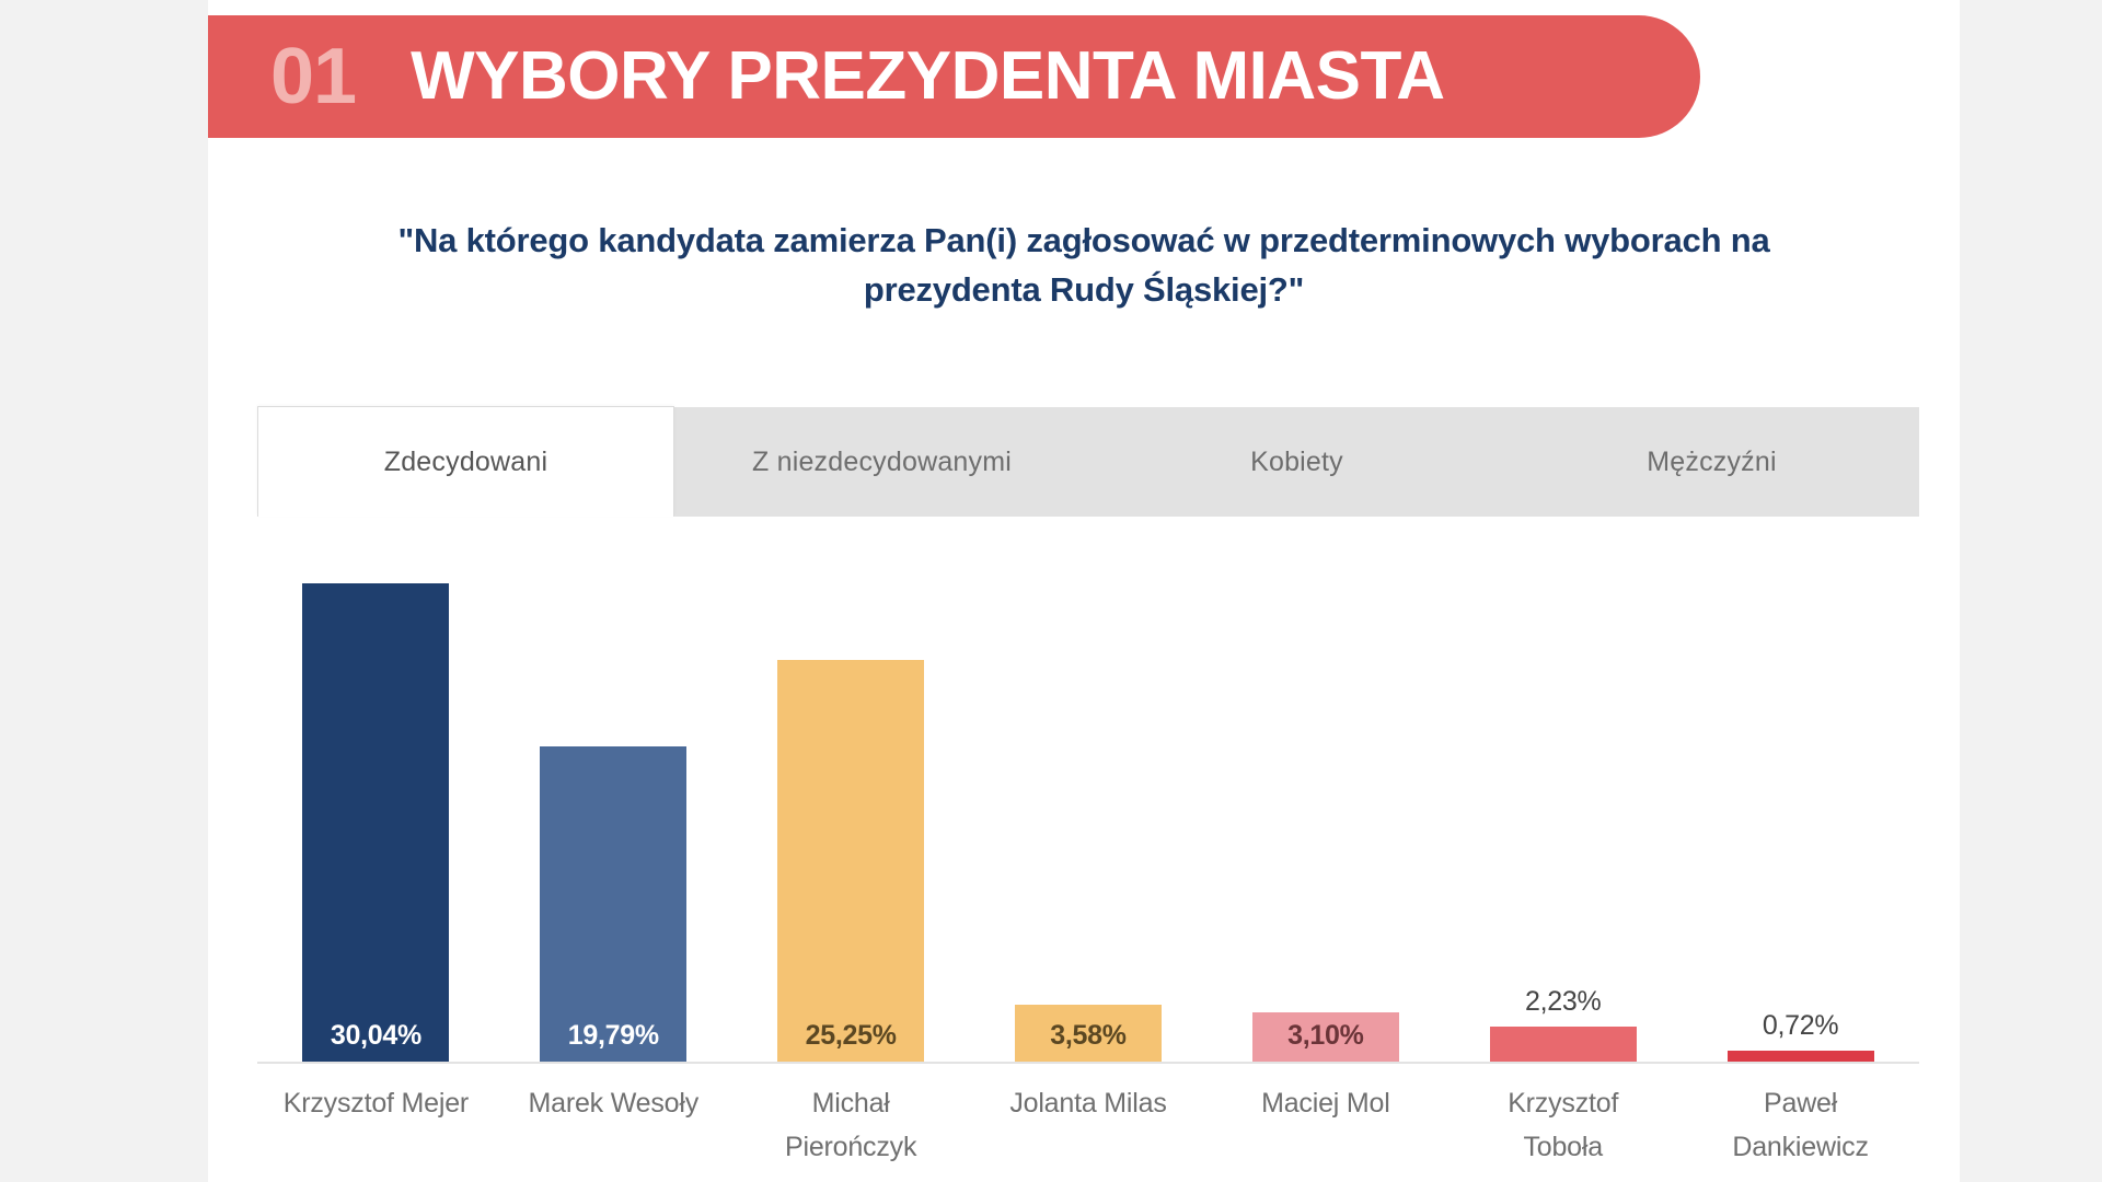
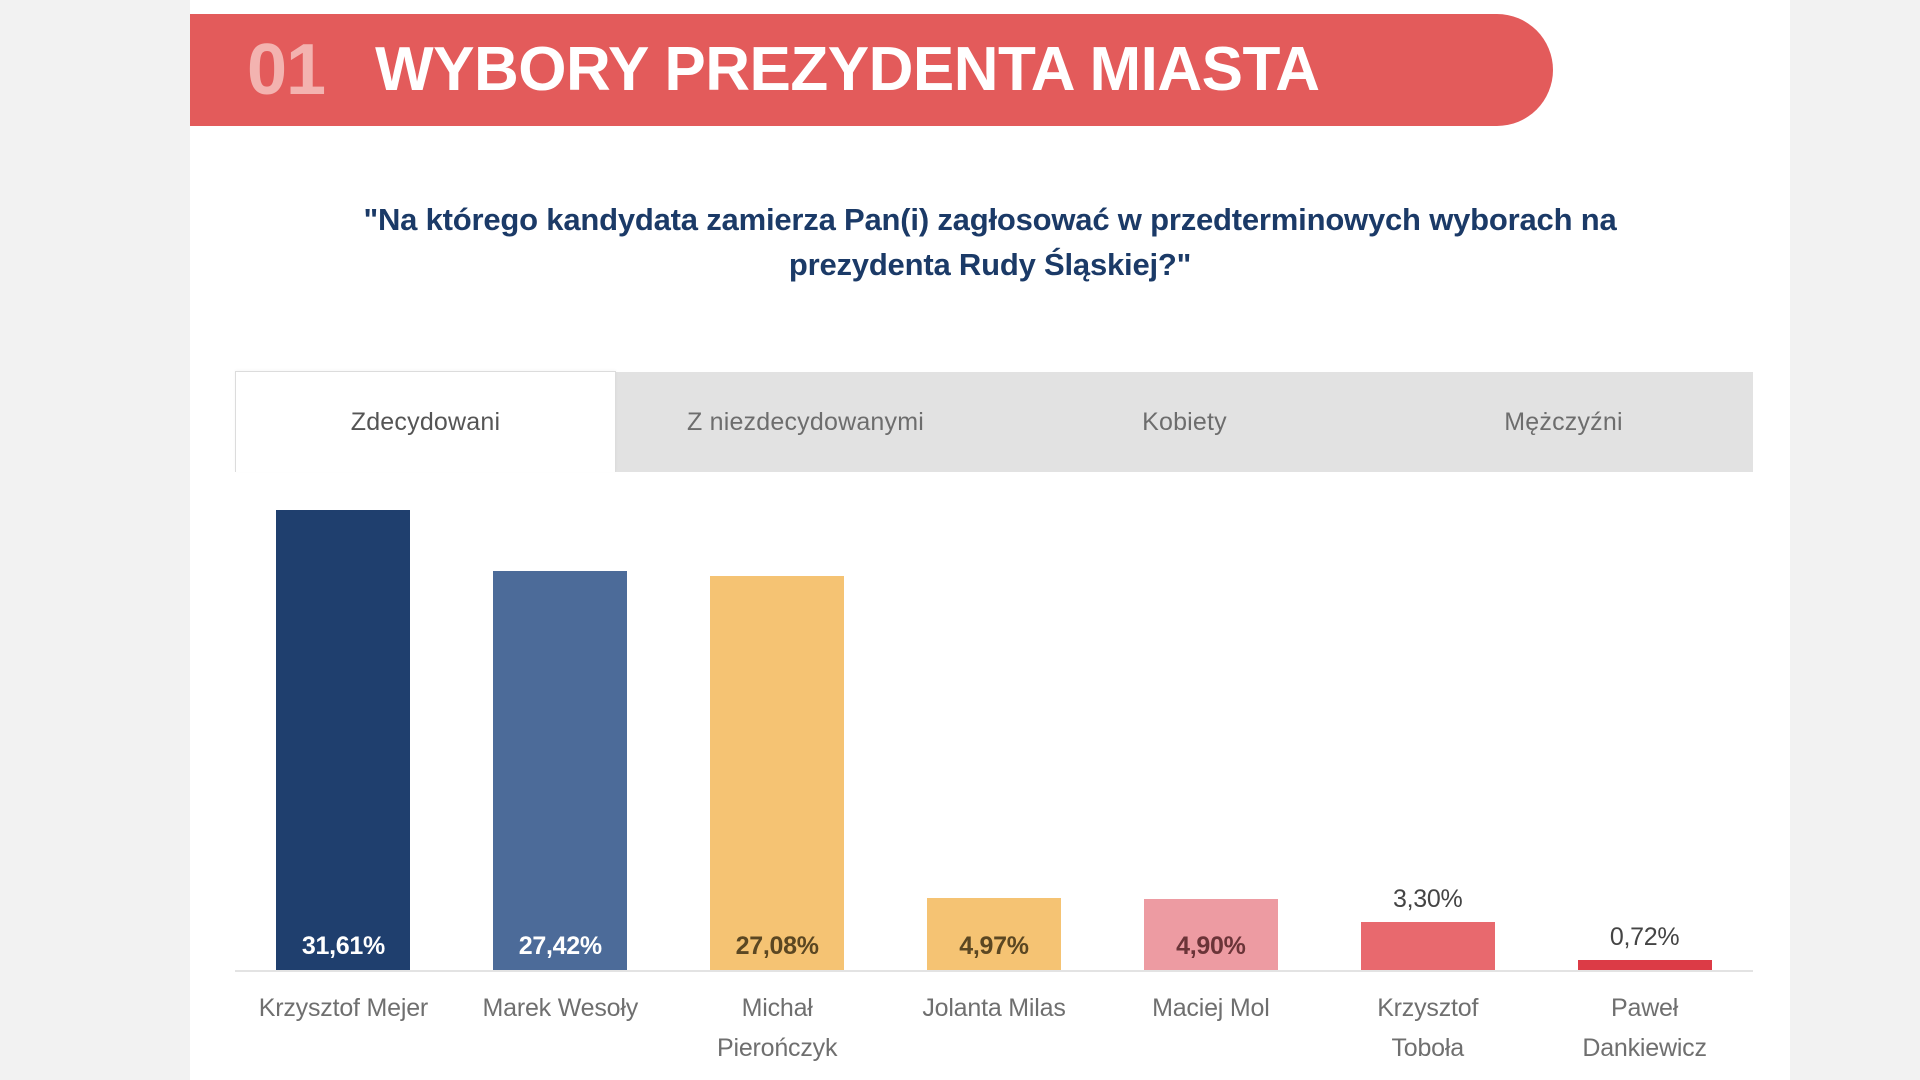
Krzysztof Mejer: 30,04% -> 31,61%
Marek Wesoły: 19,79% -> 27,42%
Michał Pierończyk: 25,25% -> 27,08%
Jolanta Milas: 3,58% -> 4,97%
Maciej Mol: 3,10% -> 4,90%
Krzysztof Toboła: 2,23% -> 3,30%
